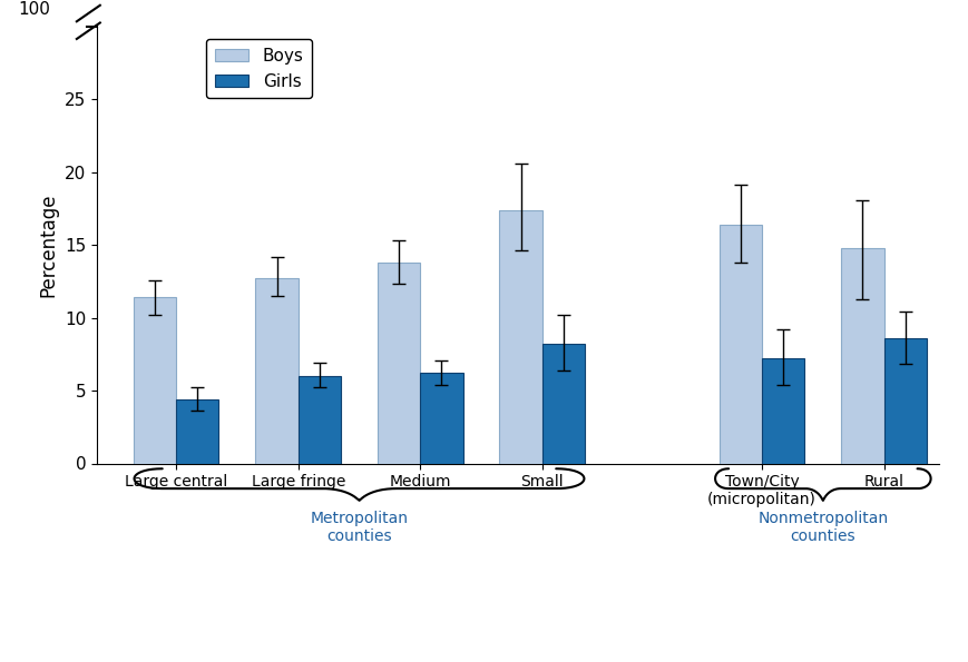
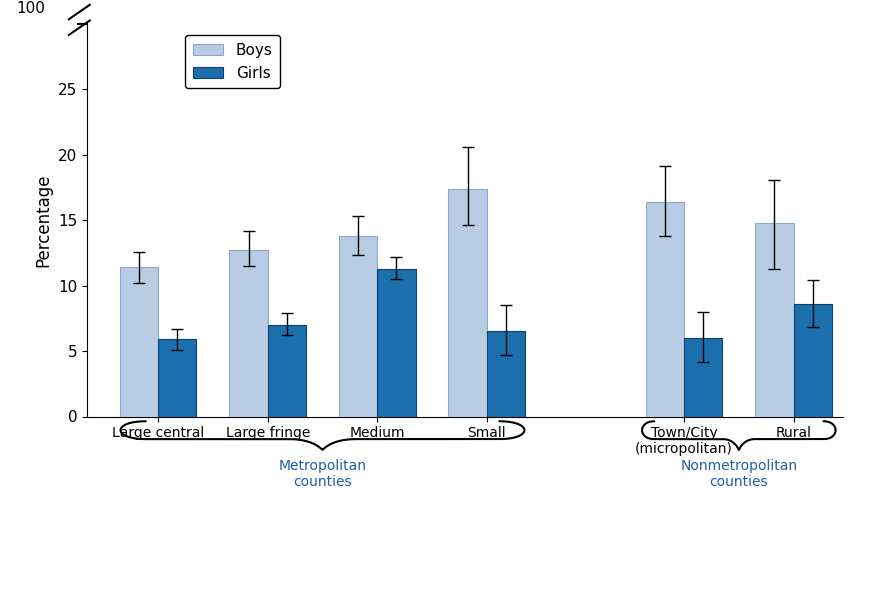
Girls/Large central: 4.4 -> 5.9
Girls/Large fringe: 6.0 -> 7.0
Girls/Medium: 6.2 -> 11.3
Girls/Small: 8.2 -> 6.5
Girls/Town/City (micropolitan): 7.2 -> 6.0
